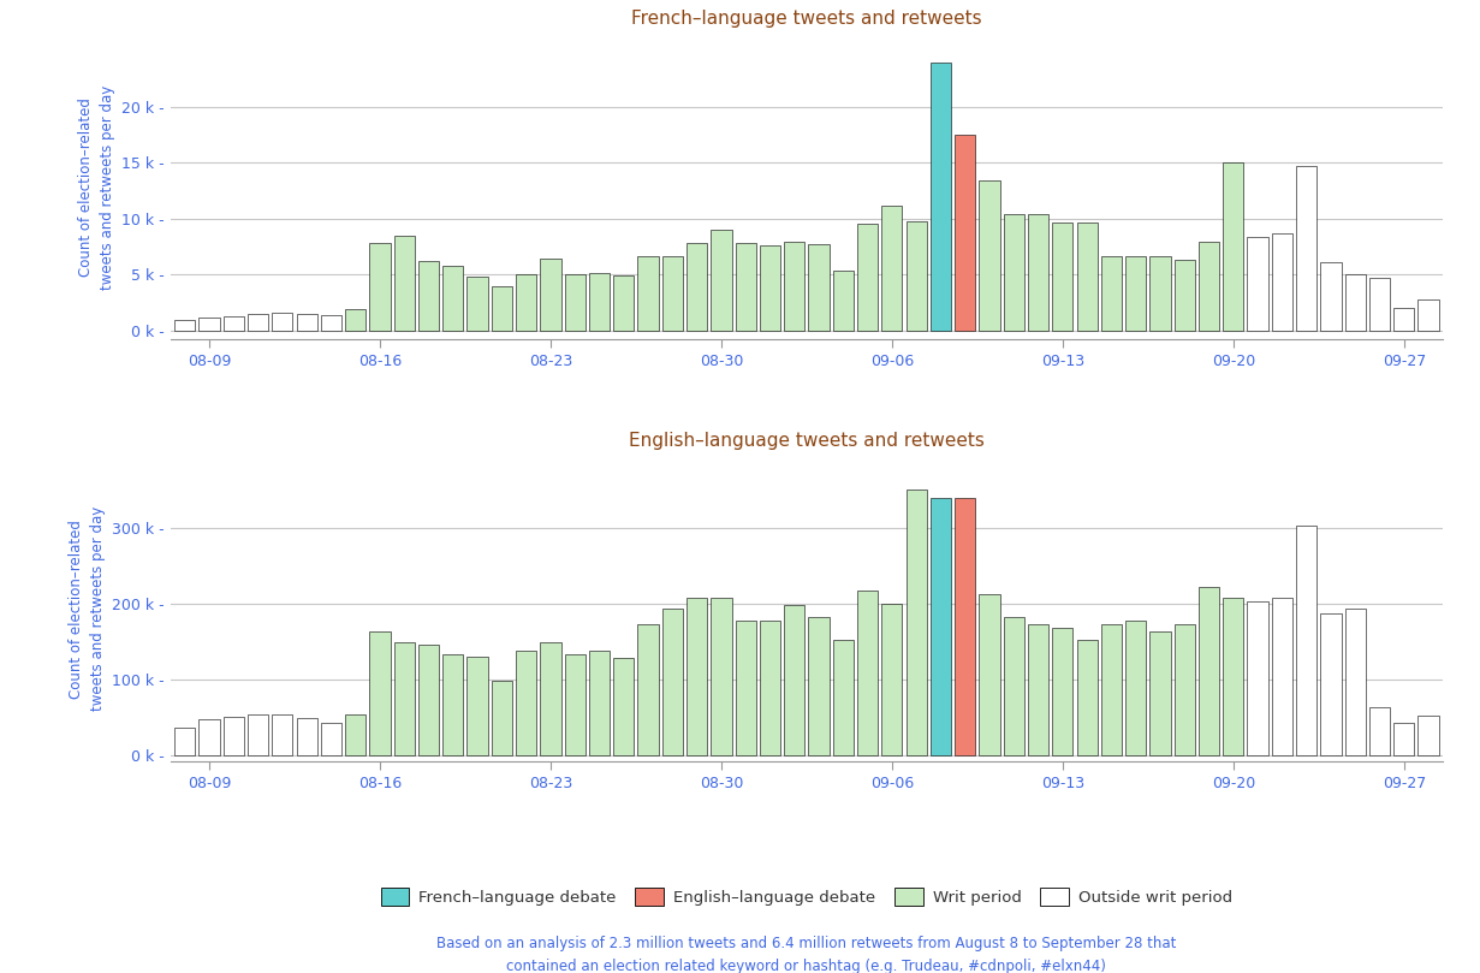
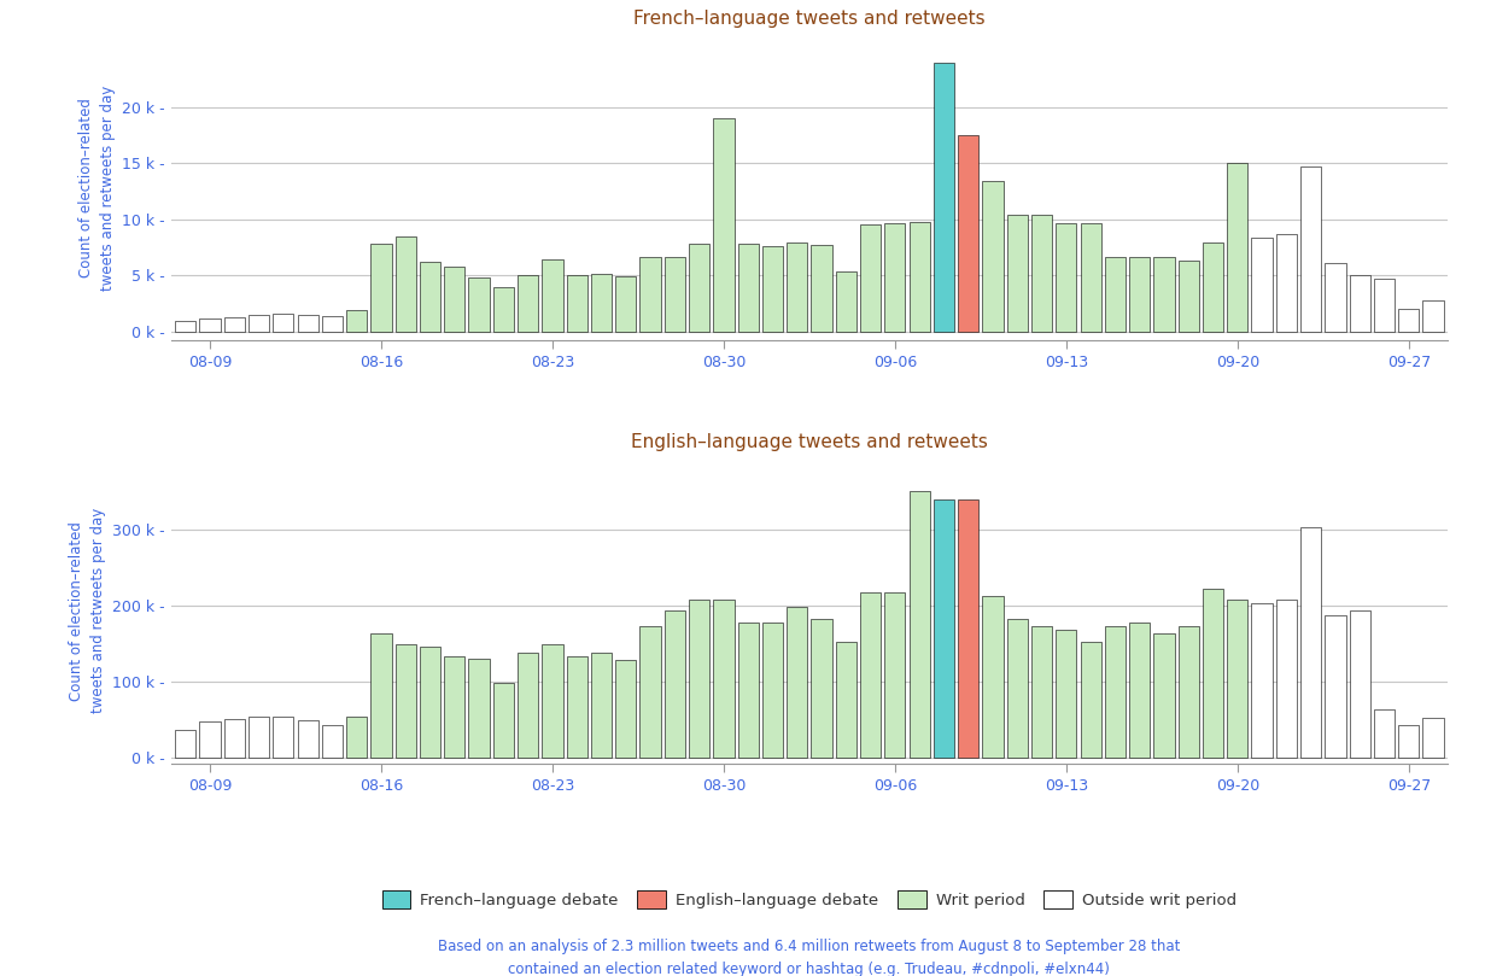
French–language tweets and retweets/08-30: 9.0 k - -> 19.0 k -
French–language tweets and retweets/09-06: 11.2 k - -> 9.7 k -
English–language tweets and retweets/09-06: 200 k - -> 218 k -
